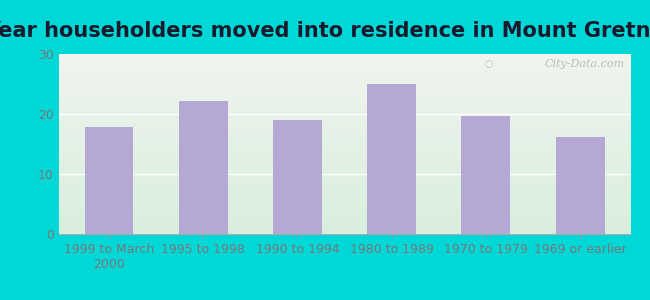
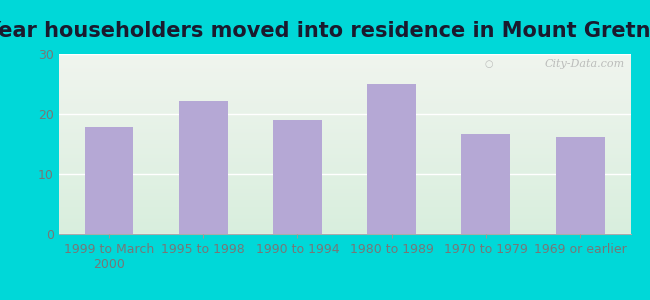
1970 to 1979: 19.6 -> 16.7
